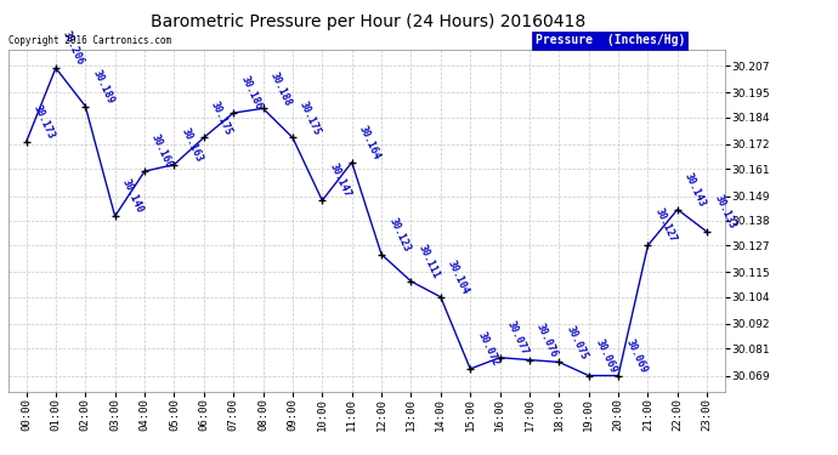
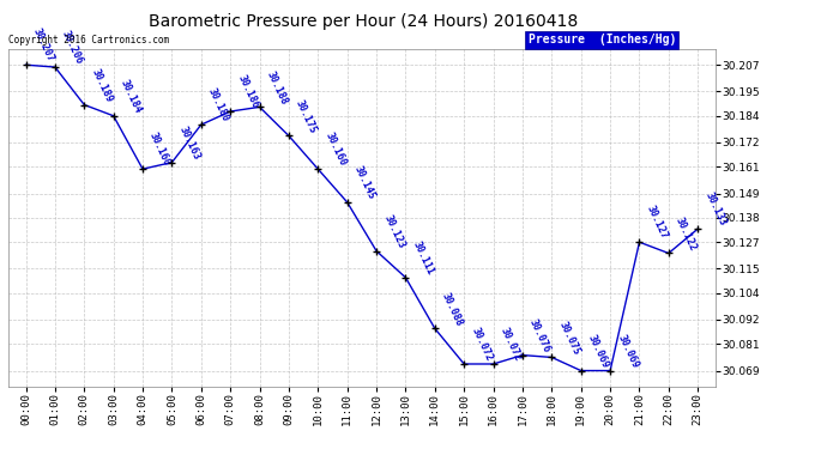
00:00: 30.173 -> 30.207
03:00: 30.140 -> 30.184
06:00: 30.175 -> 30.180
10:00: 30.147 -> 30.160
11:00: 30.164 -> 30.145
14:00: 30.104 -> 30.088
16:00: 30.077 -> 30.072
22:00: 30.143 -> 30.122
